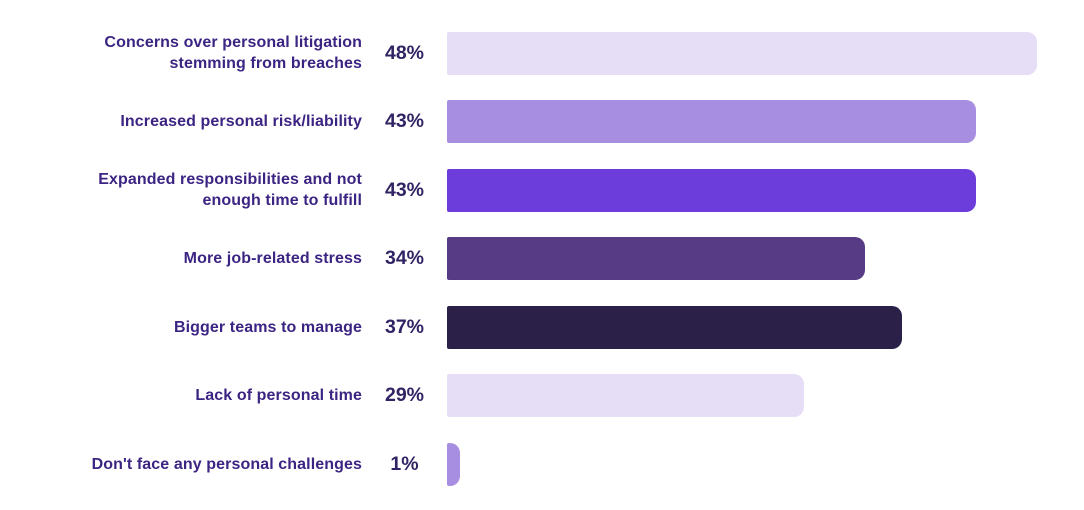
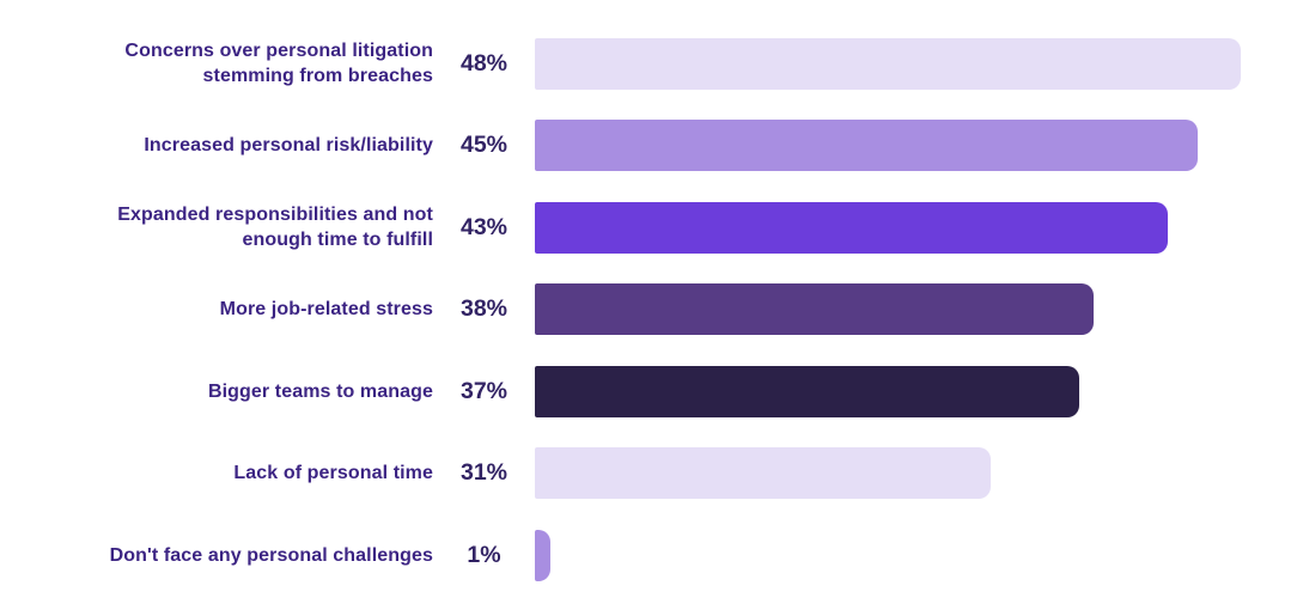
Increased personal risk/liability: 43% -> 45%
More job-related stress: 34% -> 38%
Lack of personal time: 29% -> 31%
